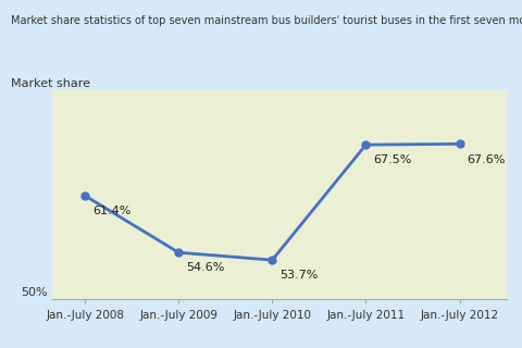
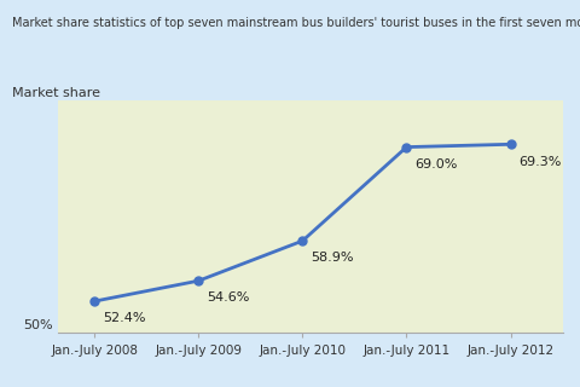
Jan.-July 2008: 61.4% -> 52.4%
Jan.-July 2010: 53.7% -> 58.9%
Jan.-July 2011: 67.5% -> 69.0%
Jan.-July 2012: 67.6% -> 69.3%
